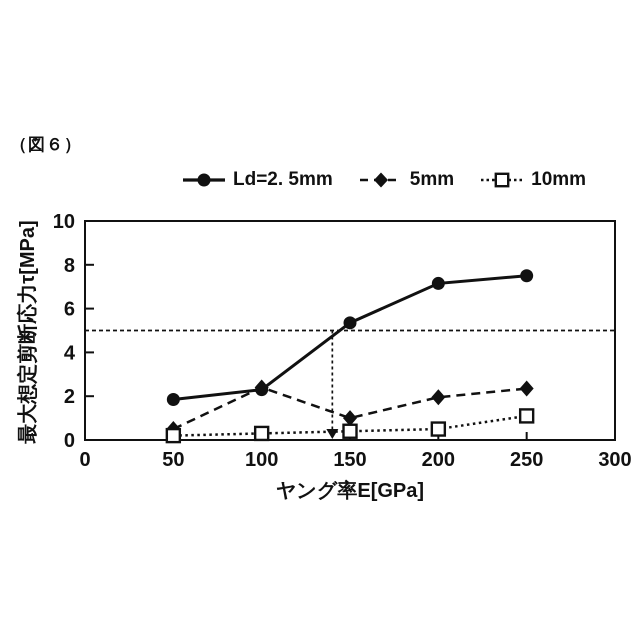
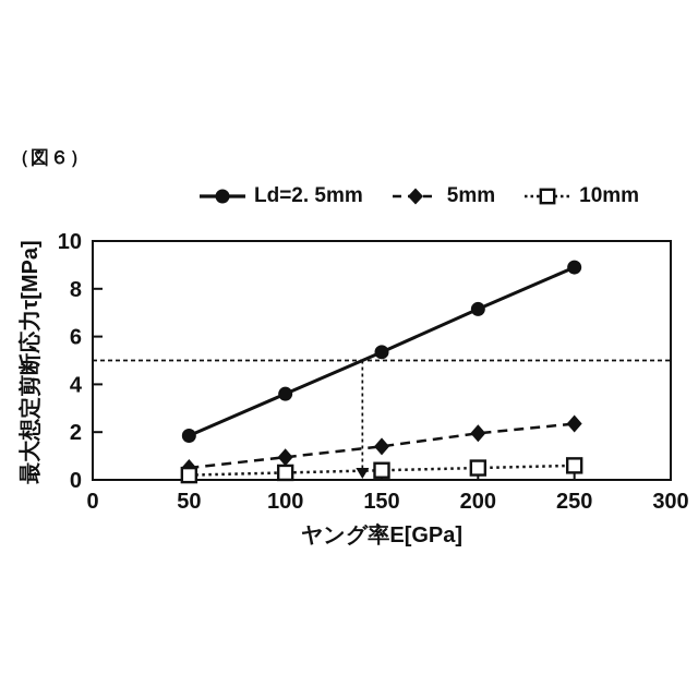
Ld=2. 5mm/100: 2.3 -> 3.6
5mm/100: 2.4 -> 0.9
5mm/150: 1.0 -> 1.4
Ld=2. 5mm/250: 7.5 -> 8.9
10mm/250: 1.1 -> 0.6
